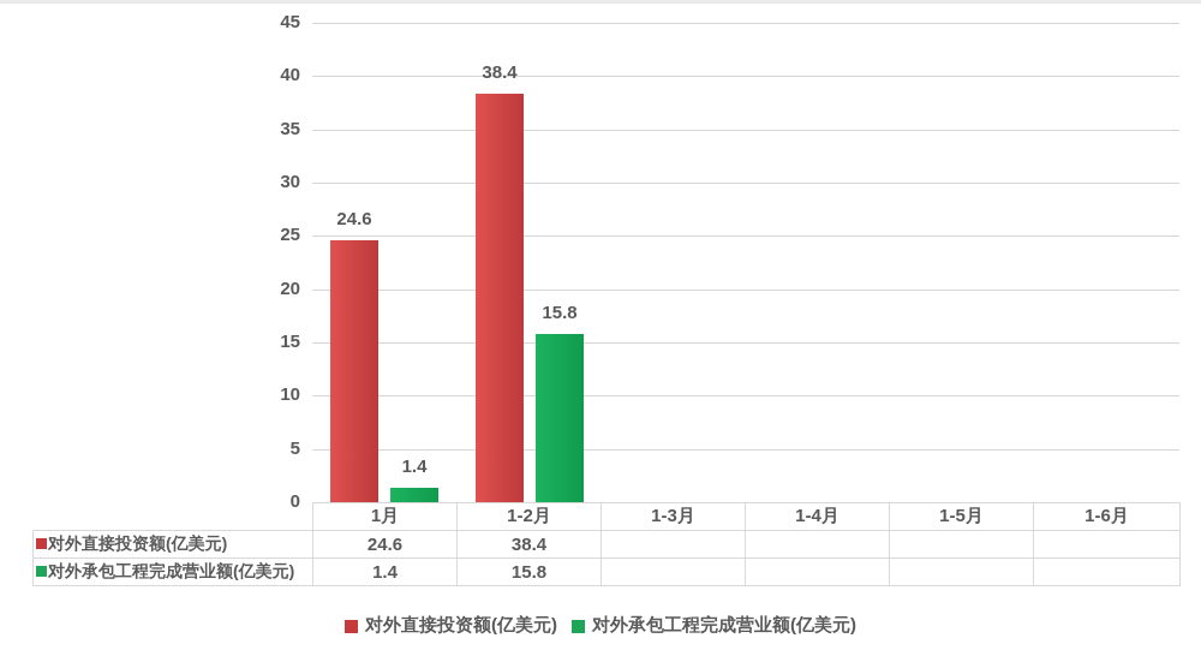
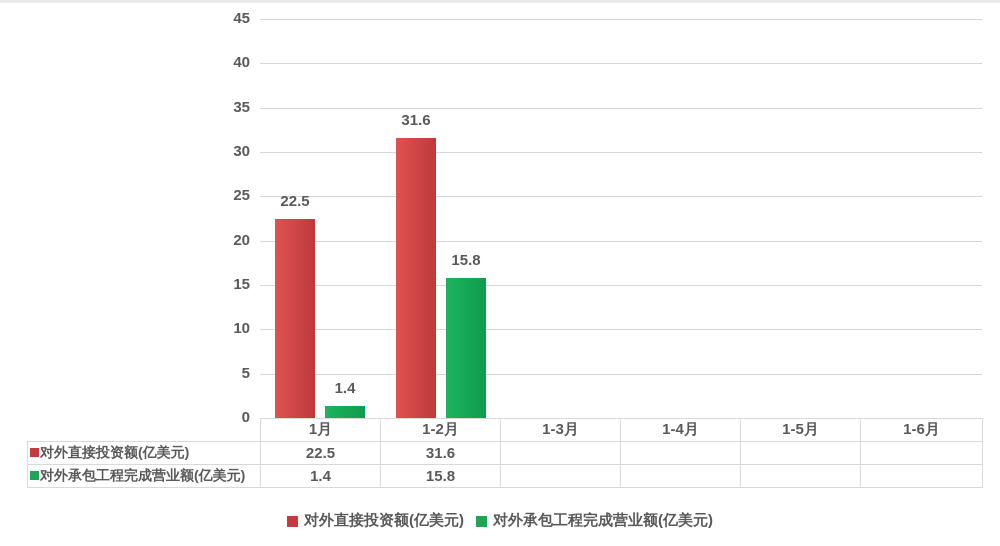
对外直接投资额(亿美元)/1月: 24.6 -> 22.5
对外直接投资额(亿美元)/1-2月: 38.4 -> 31.6
